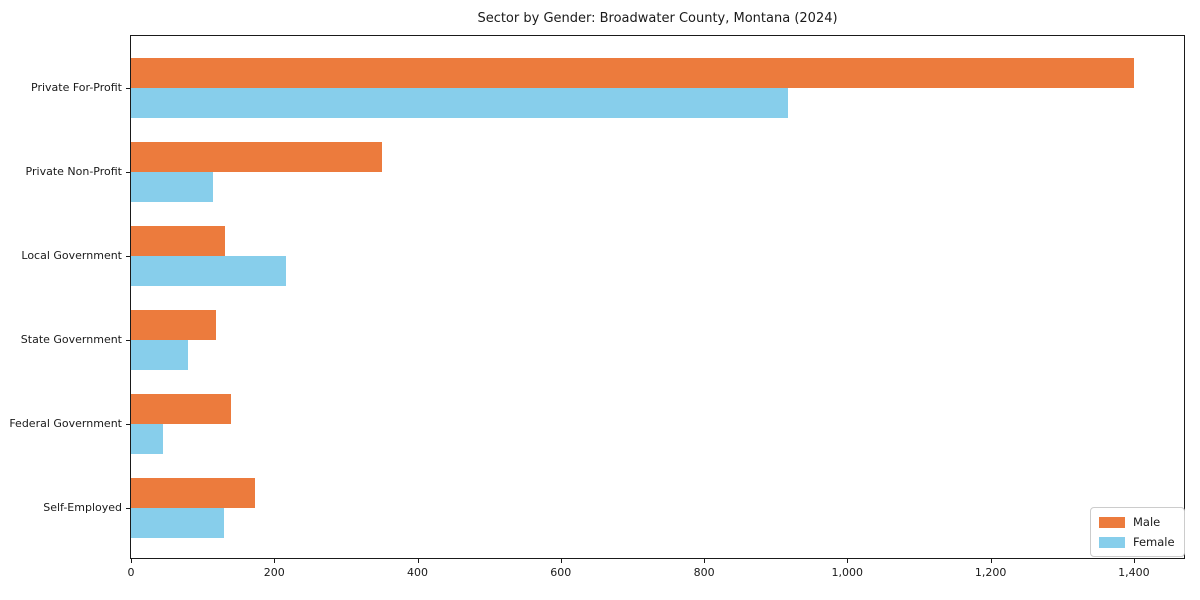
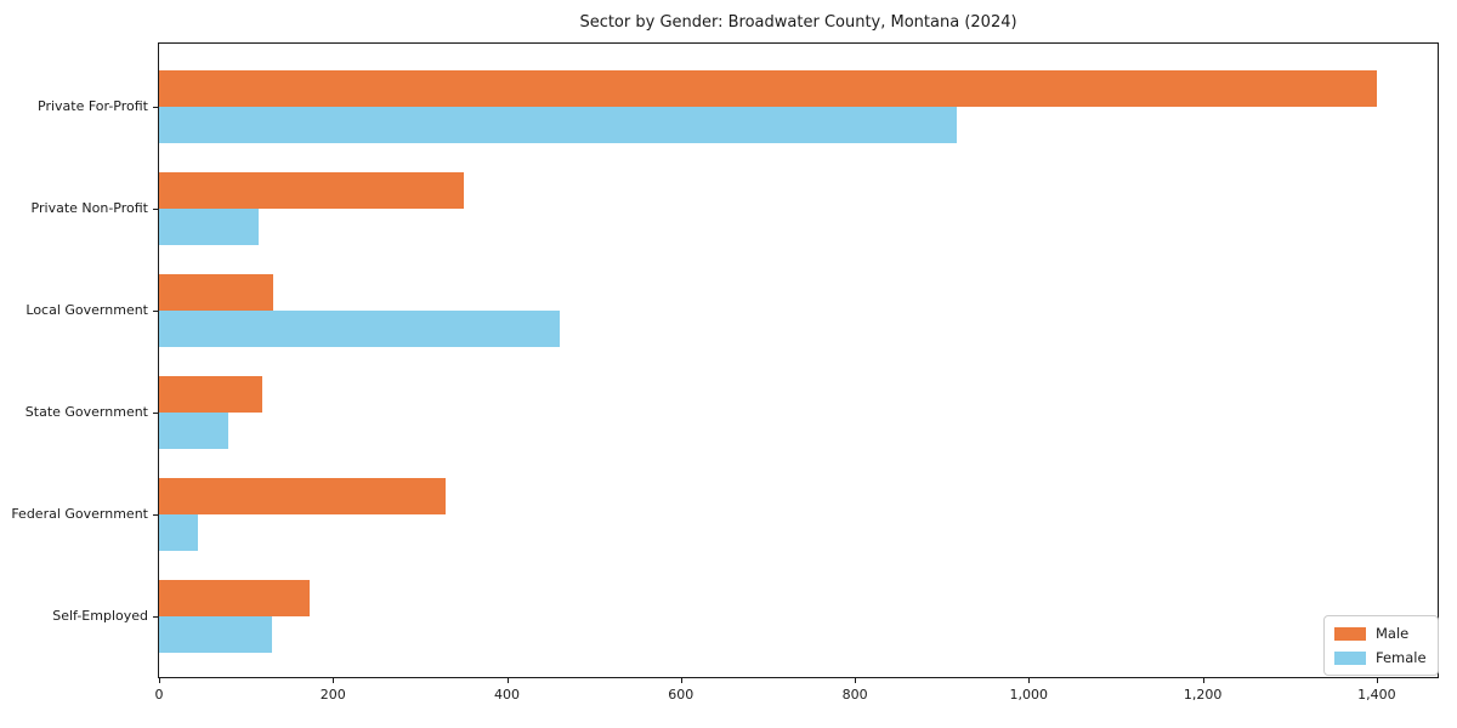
Female/Local Government: 220 -> 460
Male/Federal Government: 140 -> 330
